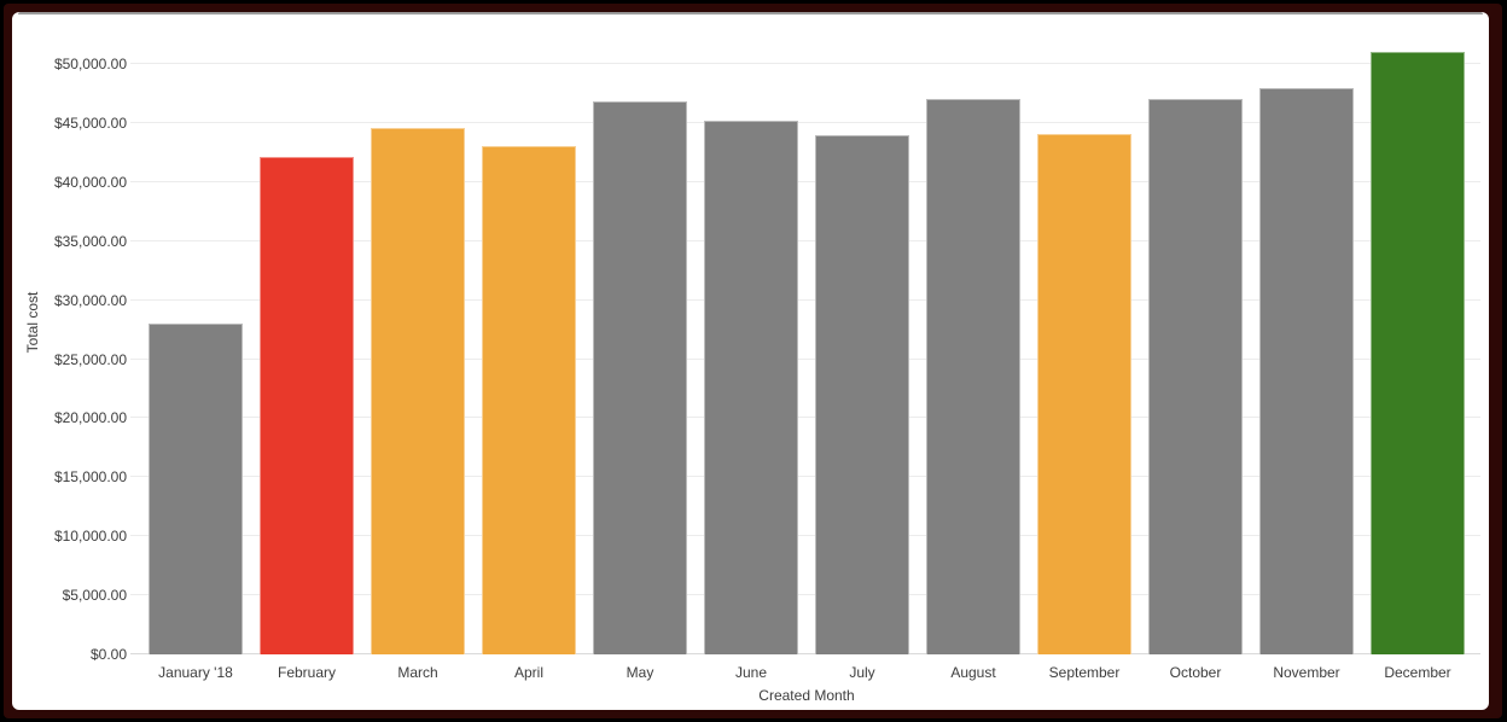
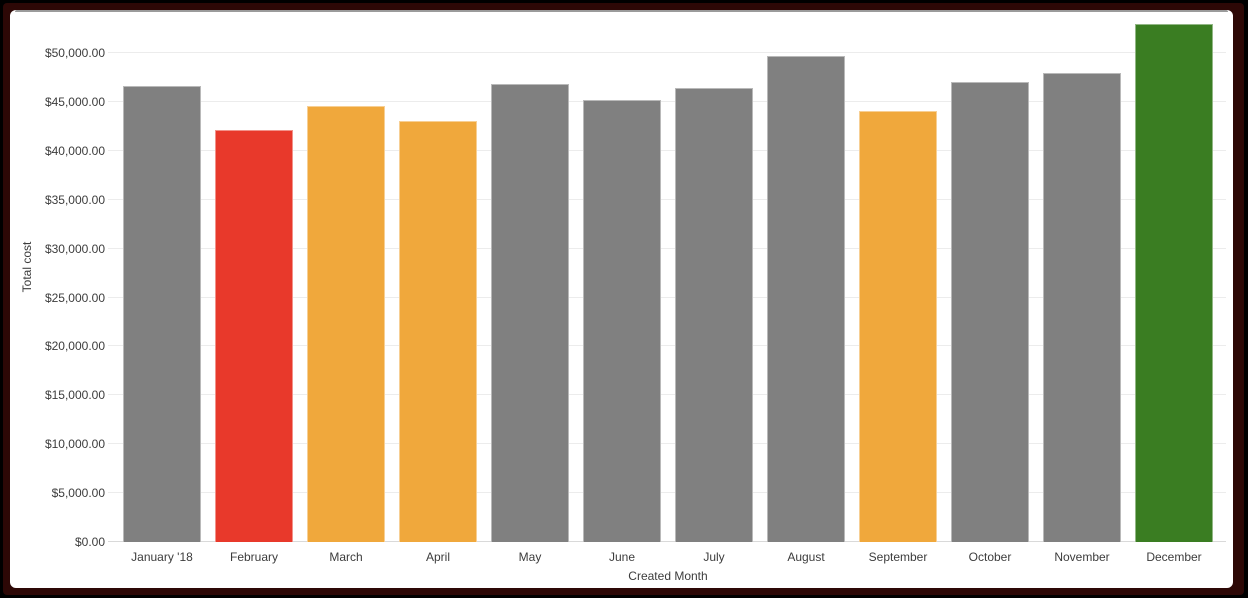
January '18: $28000 -> $47000
July: $44000 -> $46000
August: $47000 -> $50000
December: $51000 -> $53000
